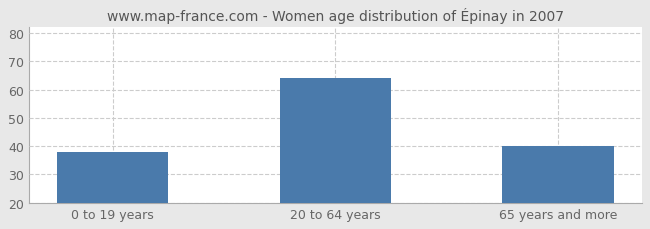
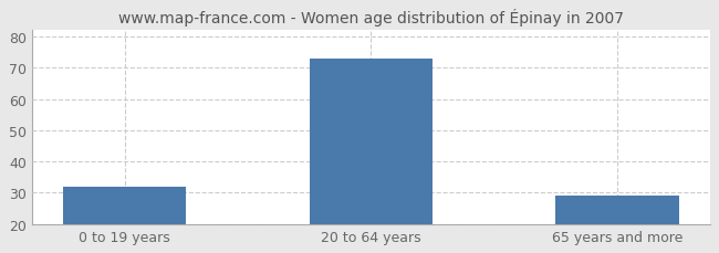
0 to 19 years: 38 -> 32
20 to 64 years: 64 -> 73
65 years and more: 40 -> 29
